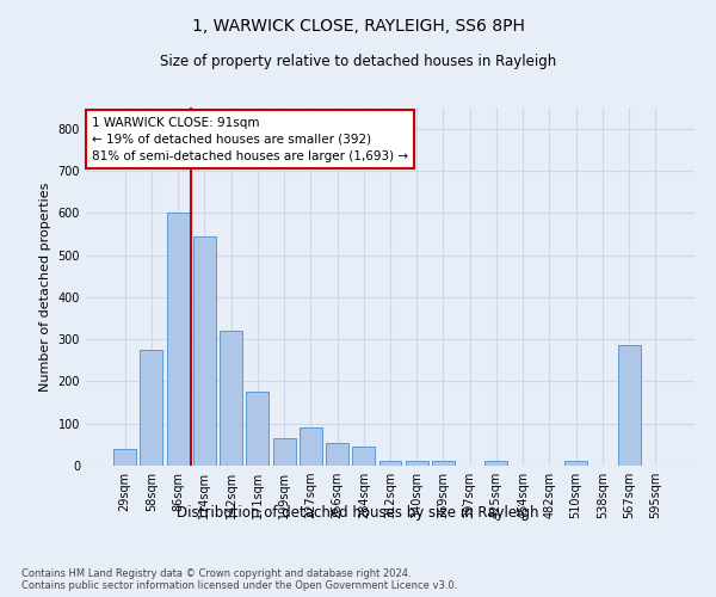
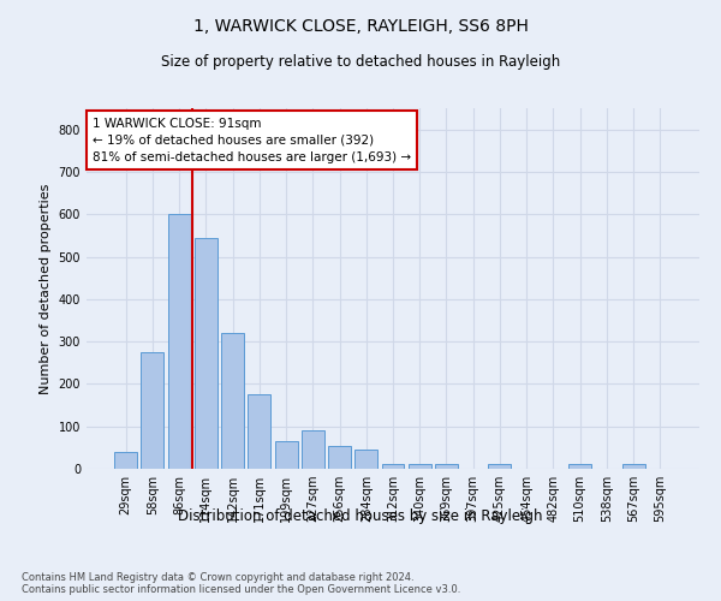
567sqm: 285 -> 10
